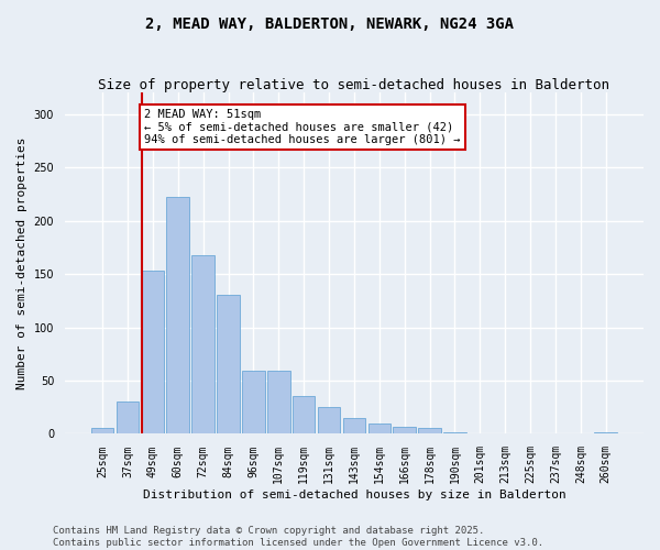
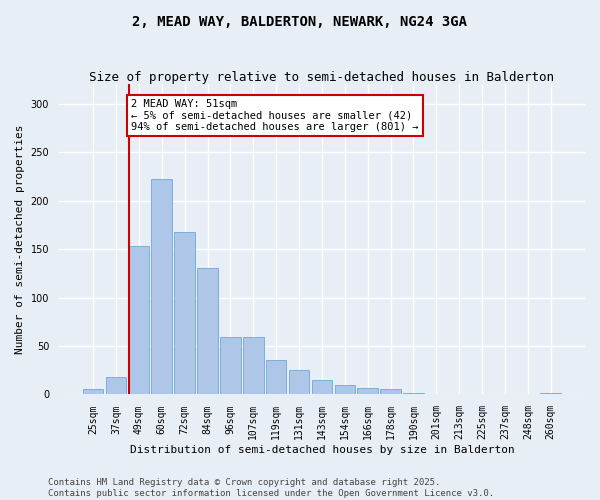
37sqm: 30 -> 18
